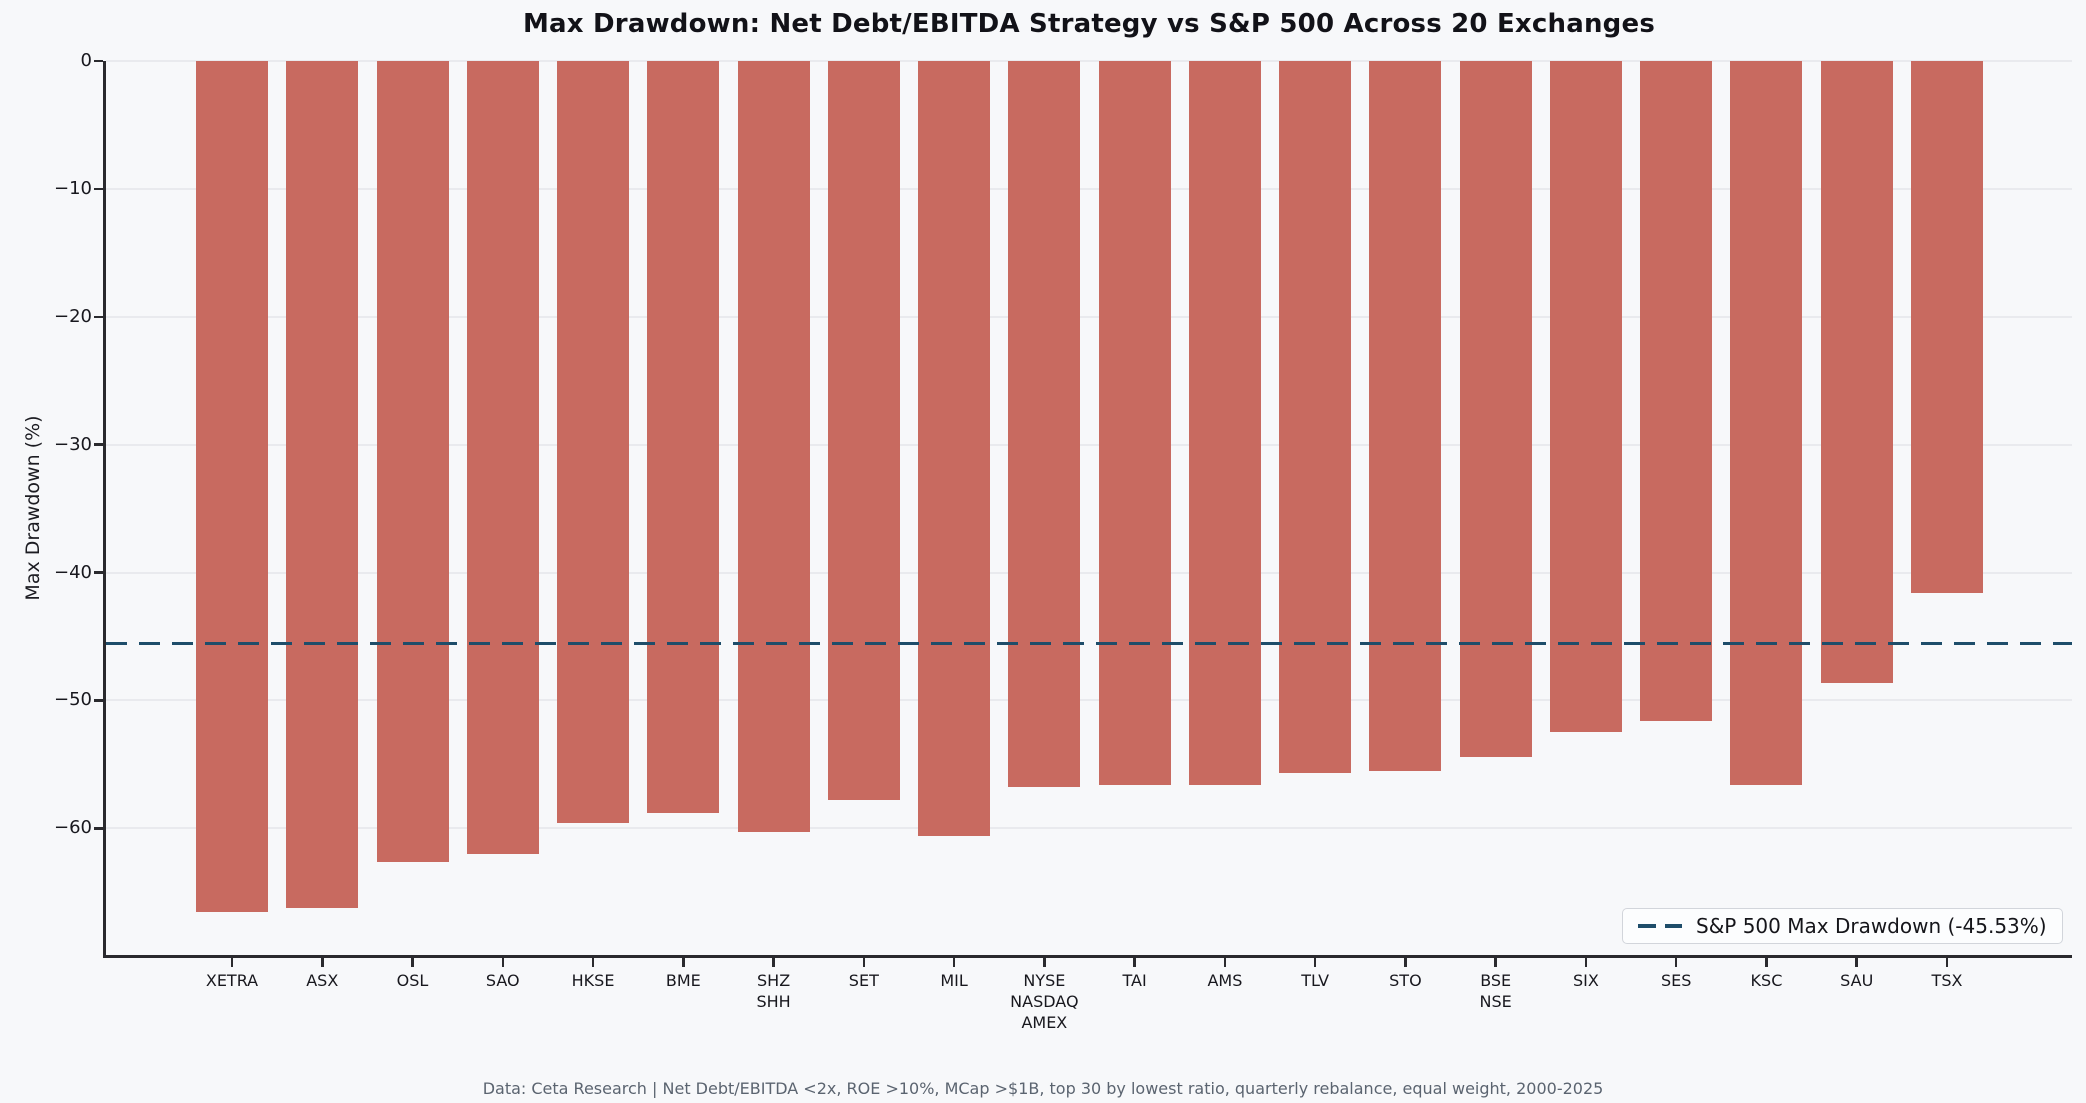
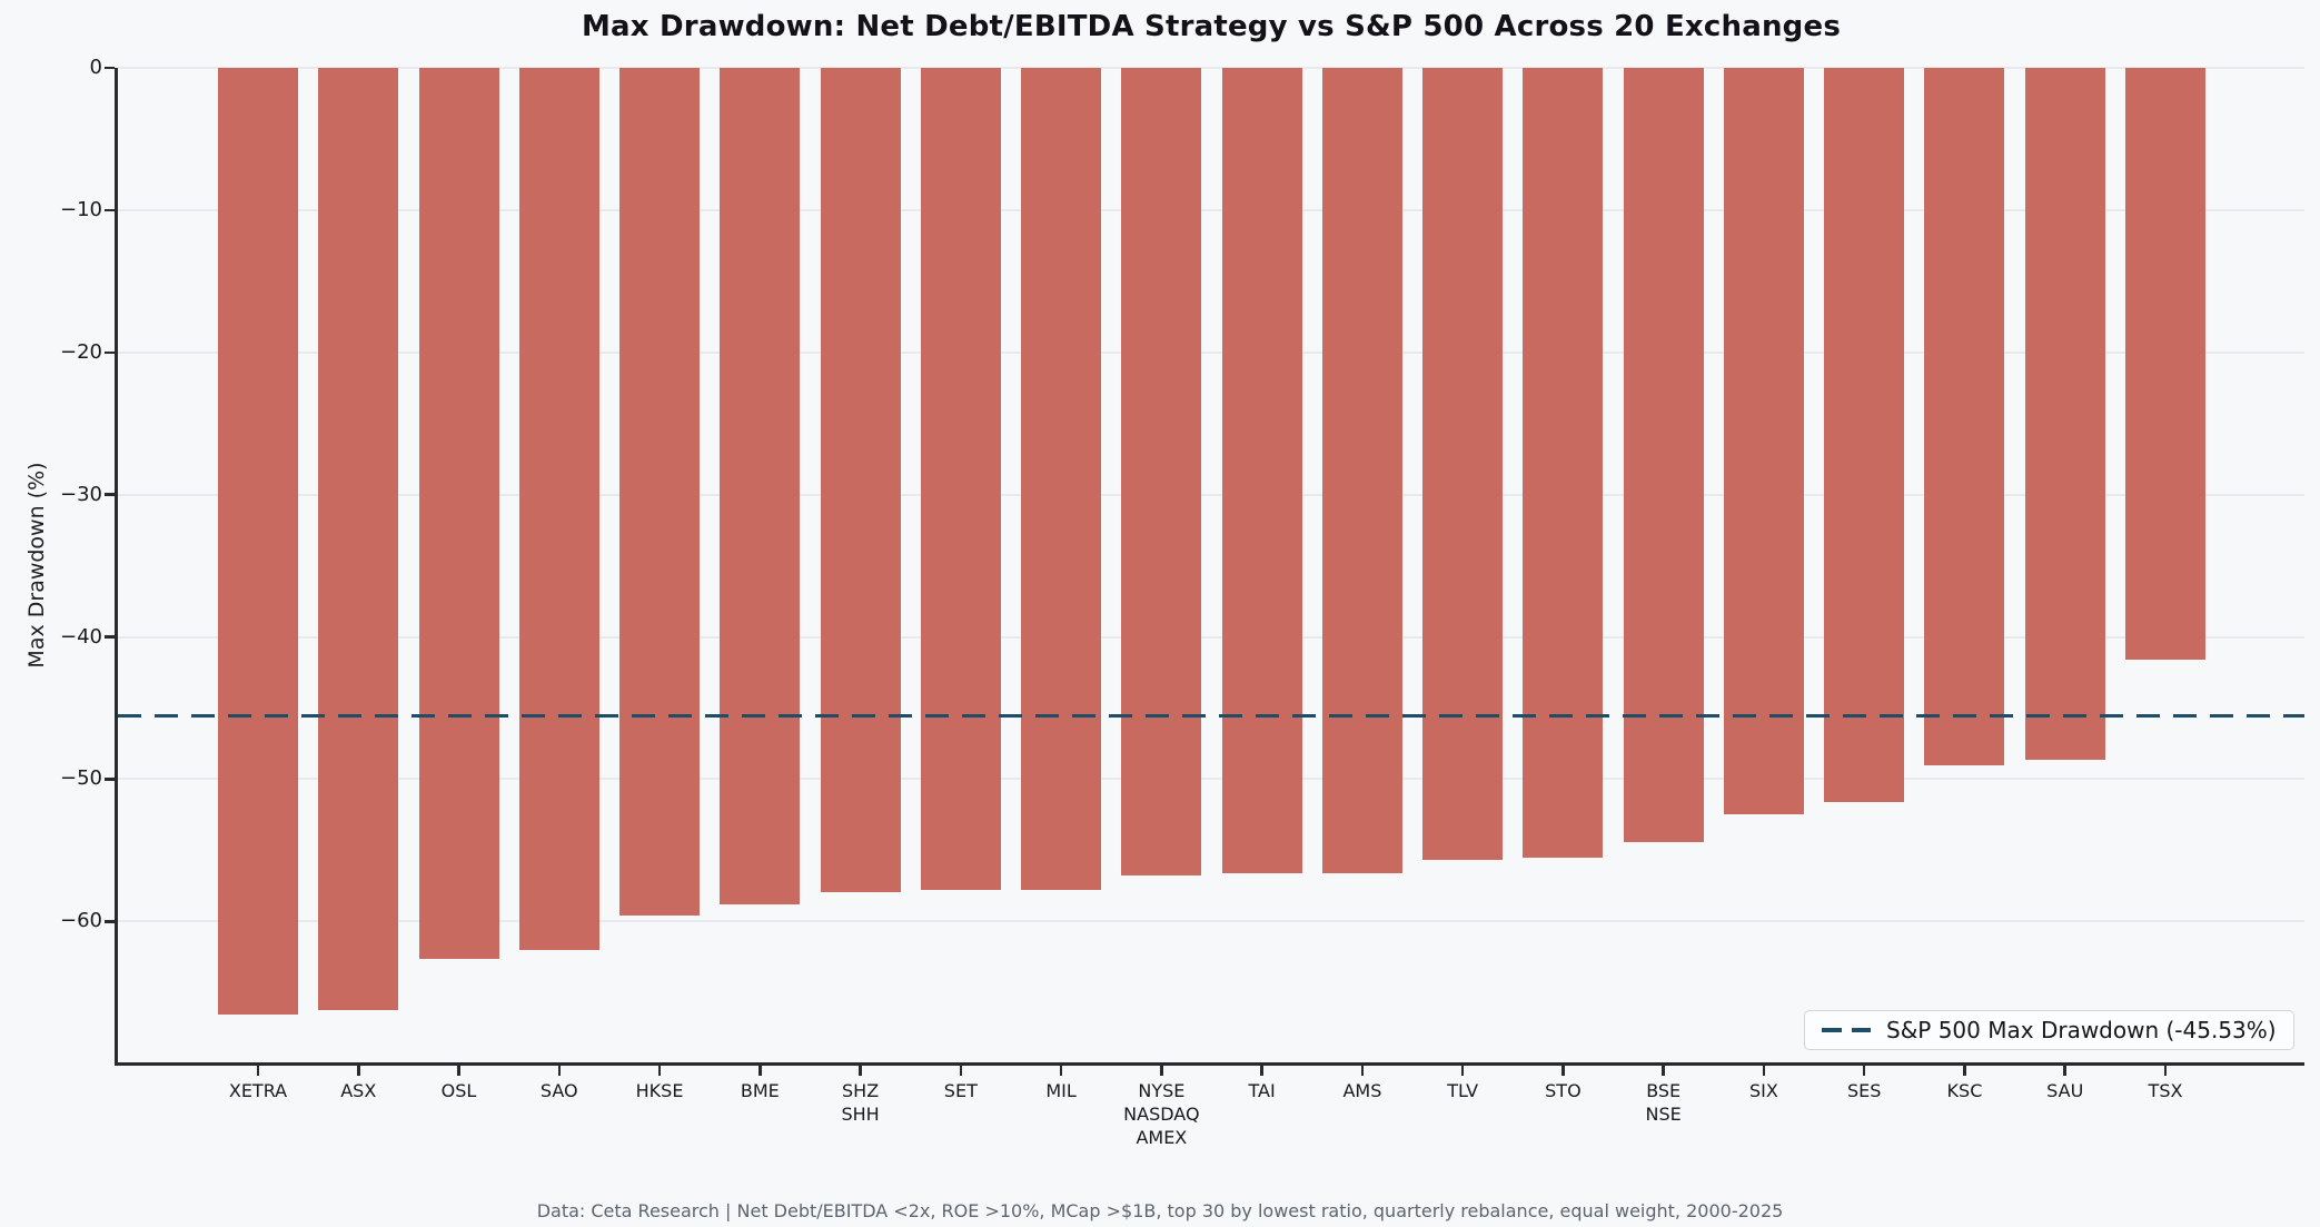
SHZ SHH: -60.3 -> -57.9
MIL: -60.6 -> -57.8
KSC: -56.6 -> -49.0
